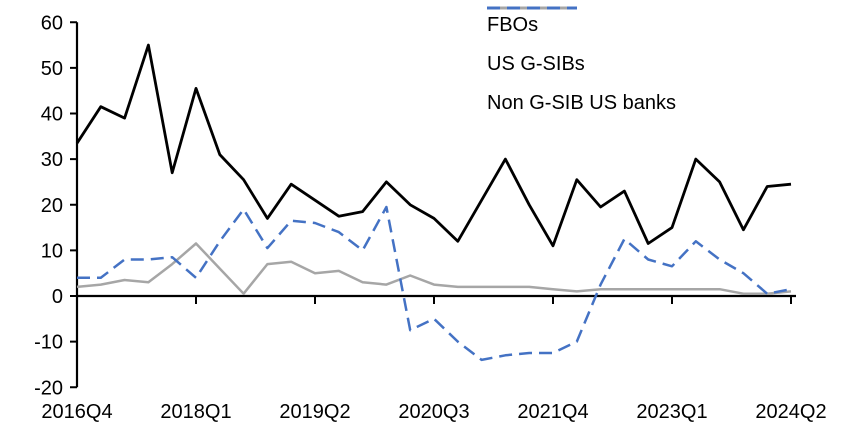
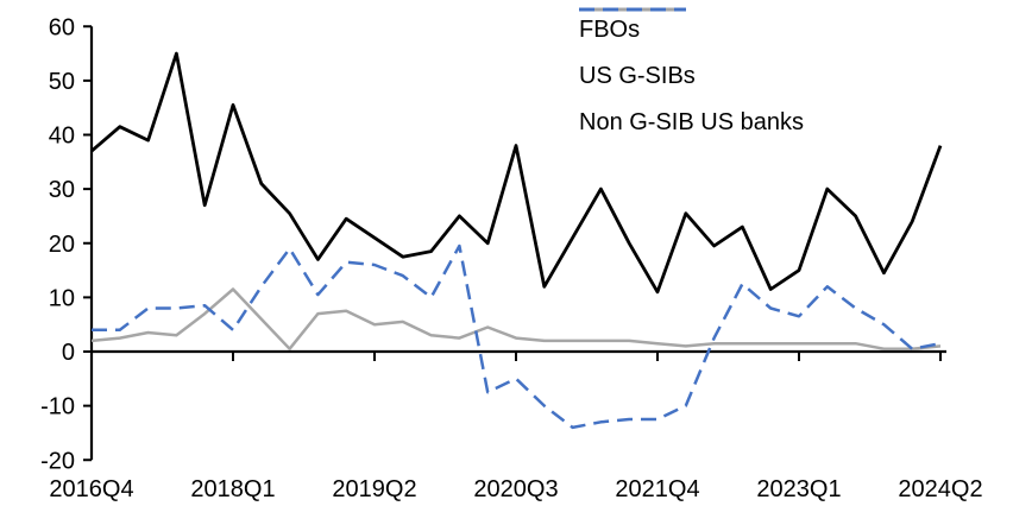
FBOs/2016Q4: 34 -> 37
FBOs/2020Q3: 17 -> 38
FBOs/2024Q2: 24 -> 38
